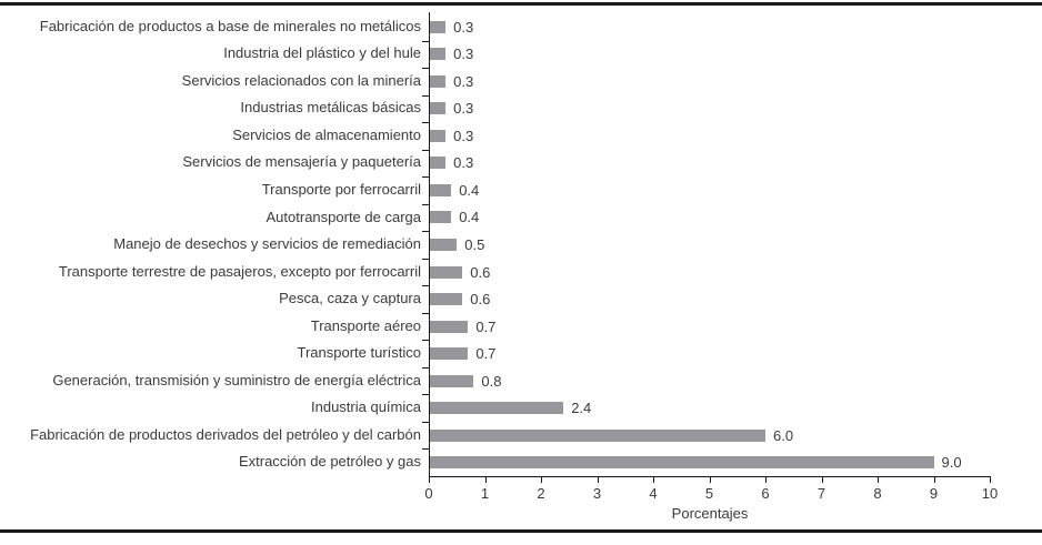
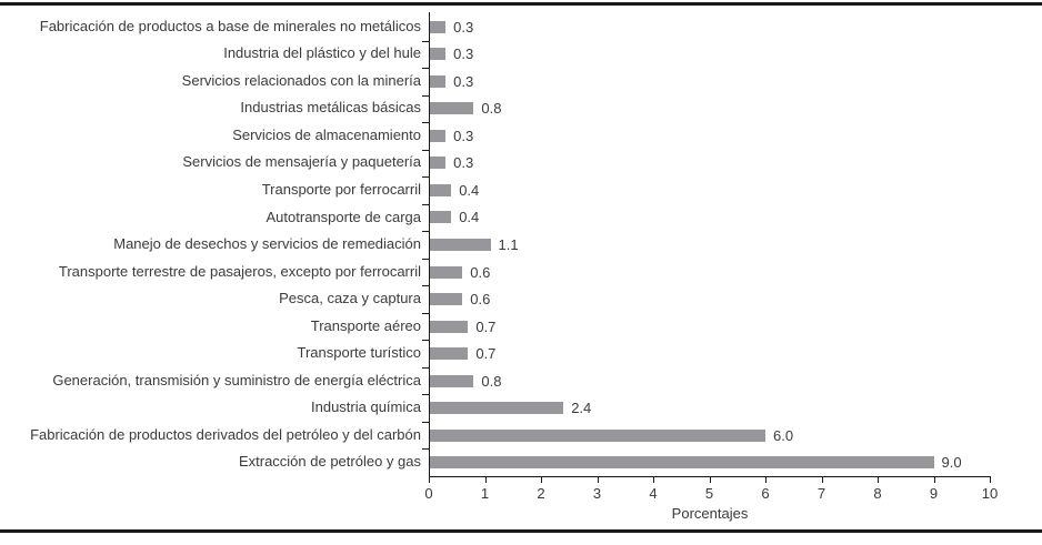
Industrias metálicas básicas: 0.3 -> 0.8
Manejo de desechos y servicios de remediación: 0.5 -> 1.1
